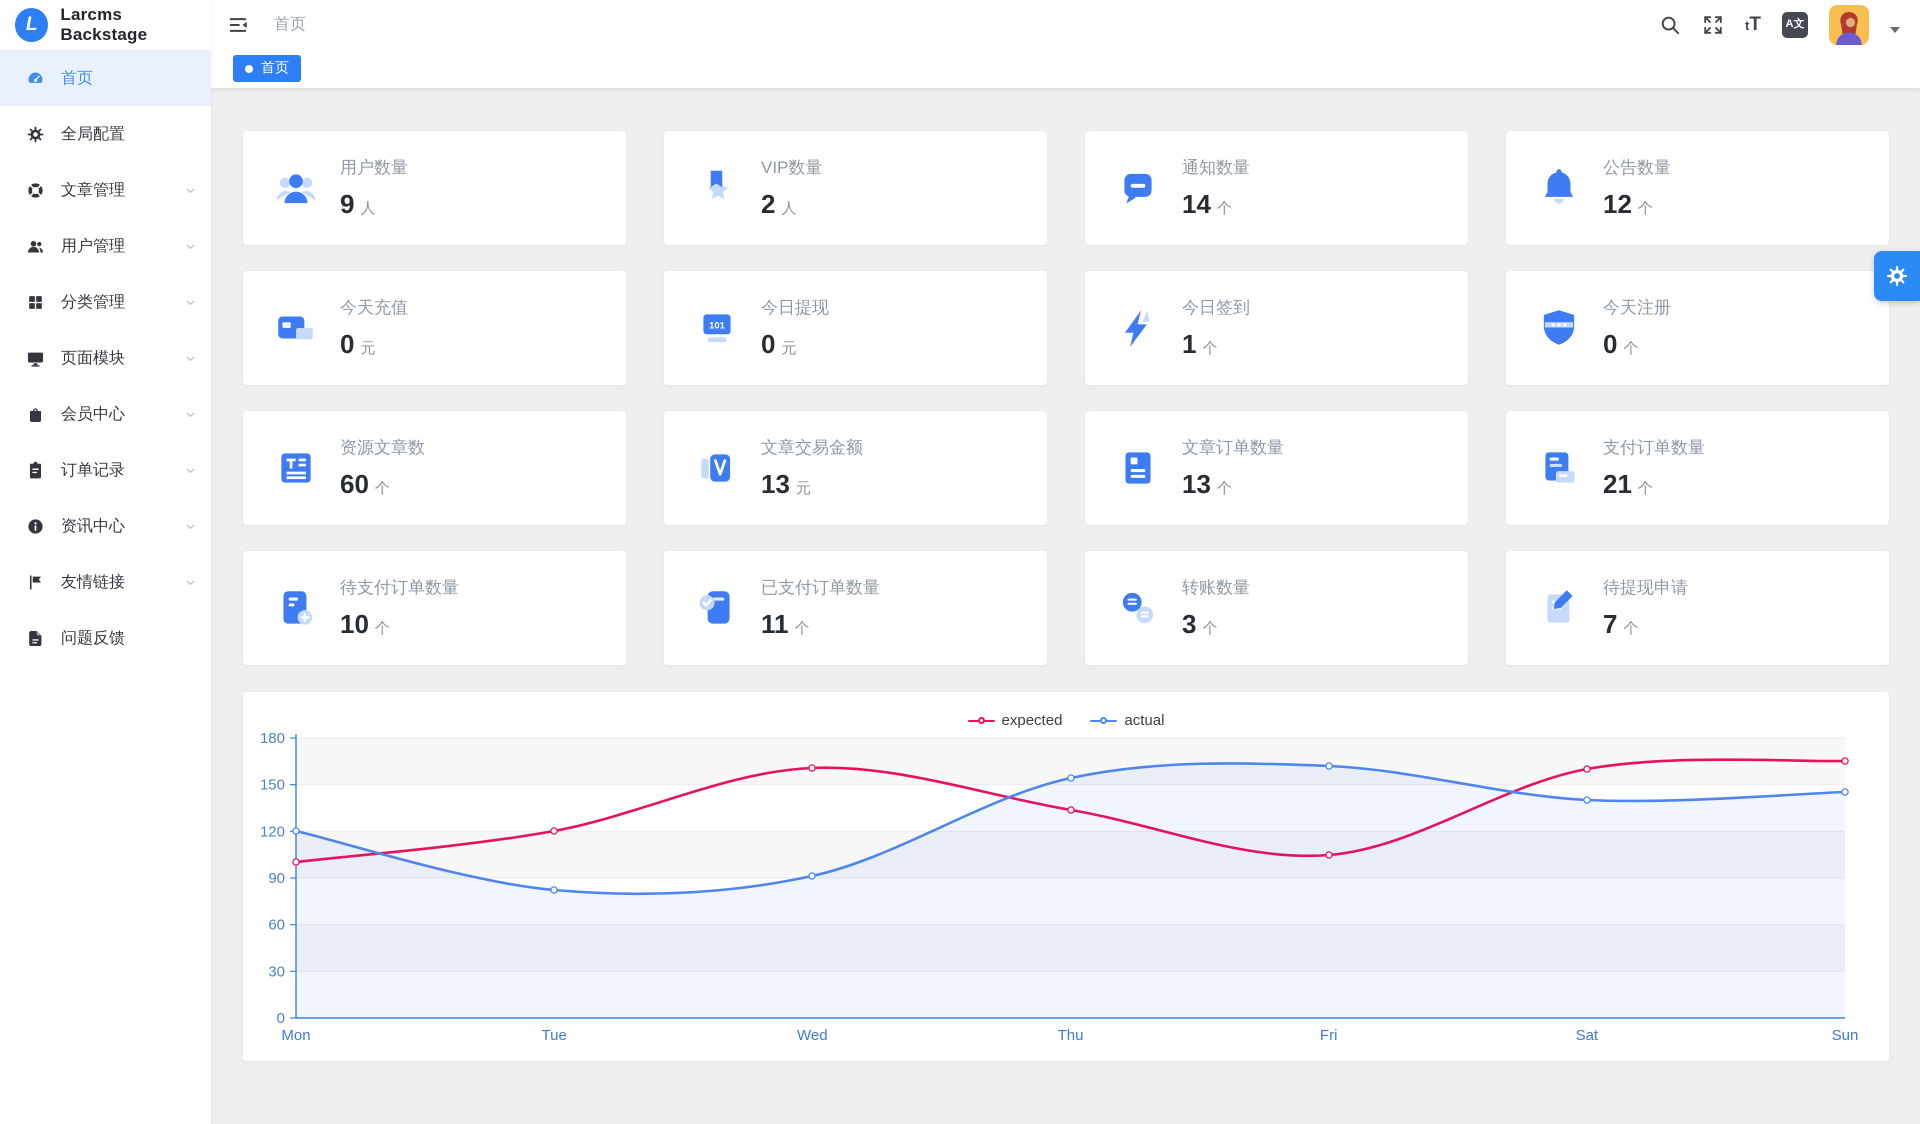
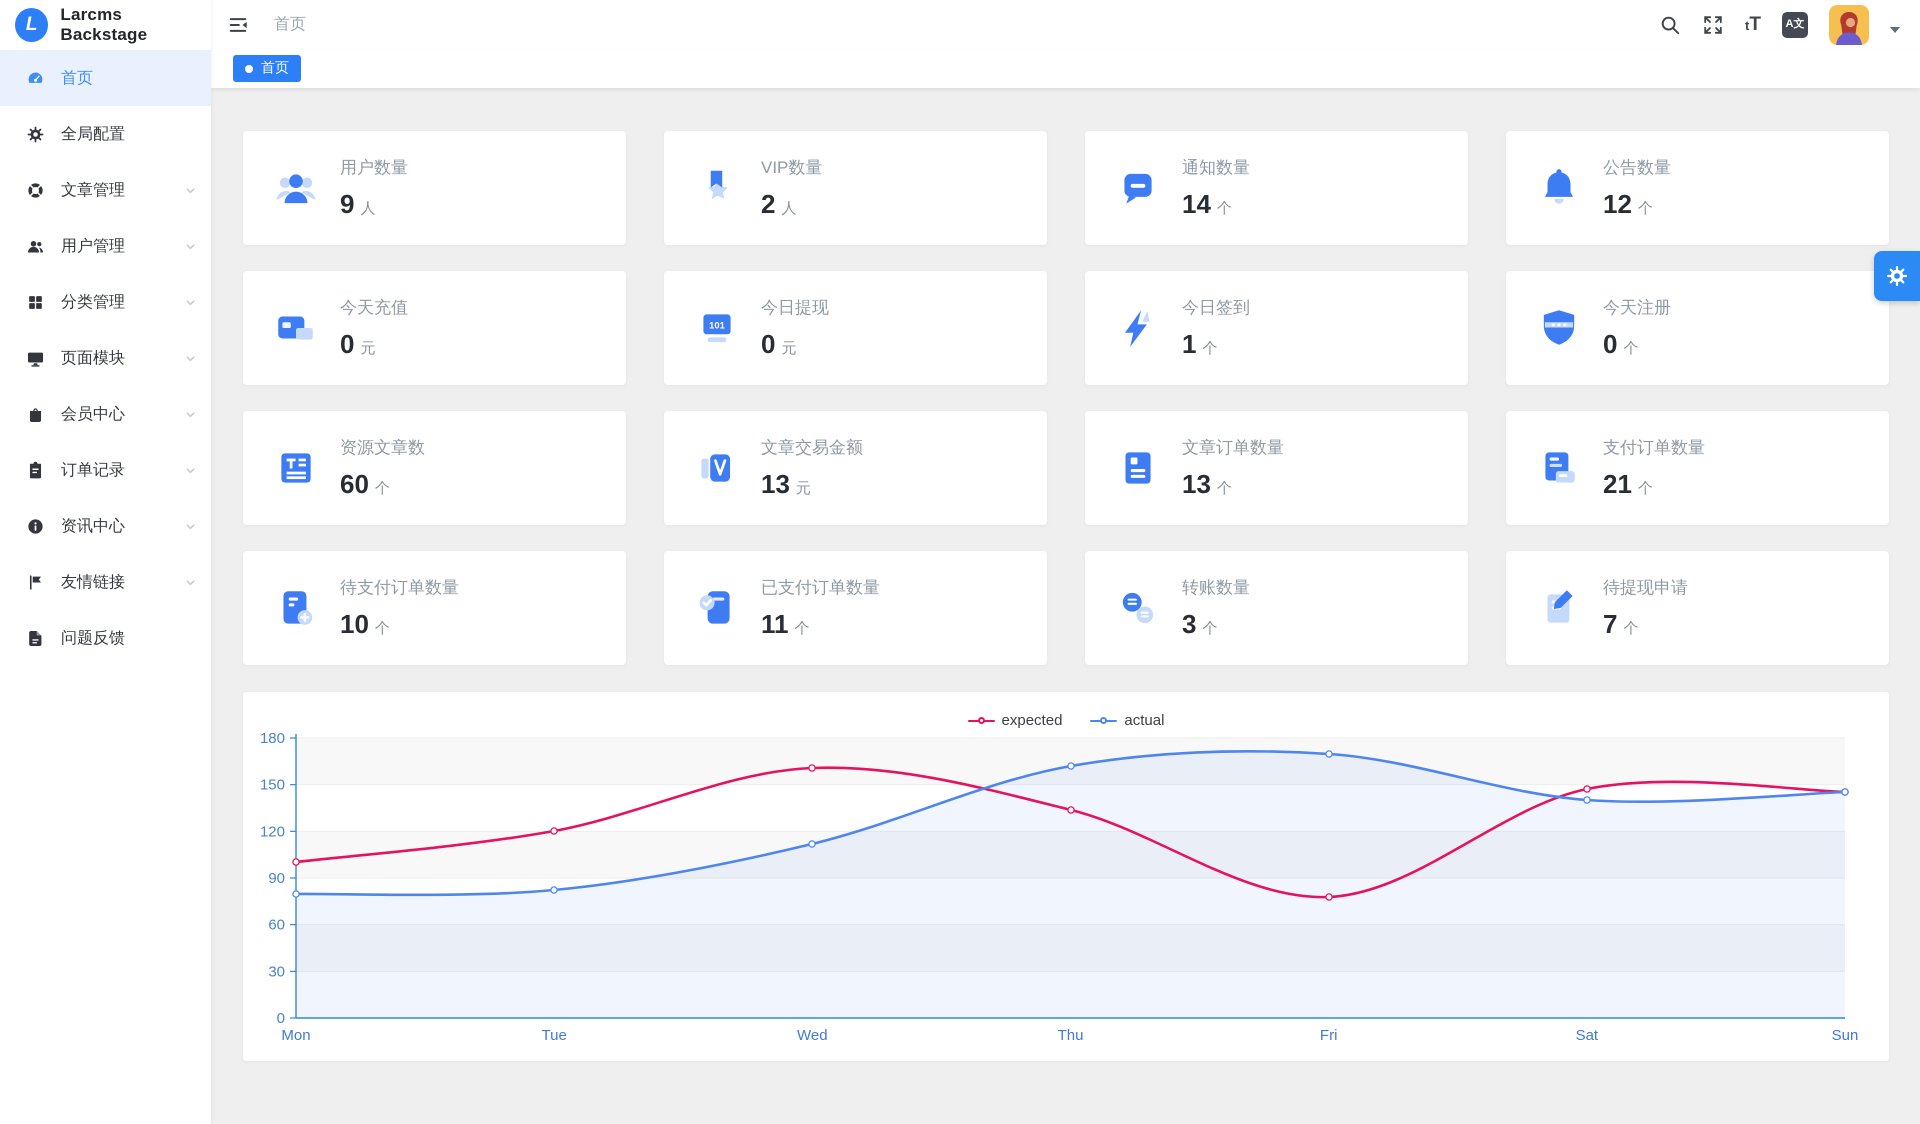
actual/Mon: 120 -> 80
actual/Wed: 91 -> 112
actual/Thu: 154 -> 162
expected/Fri: 105 -> 78
actual/Fri: 162 -> 170
expected/Sat: 160 -> 147
expected/Sun: 165 -> 145
